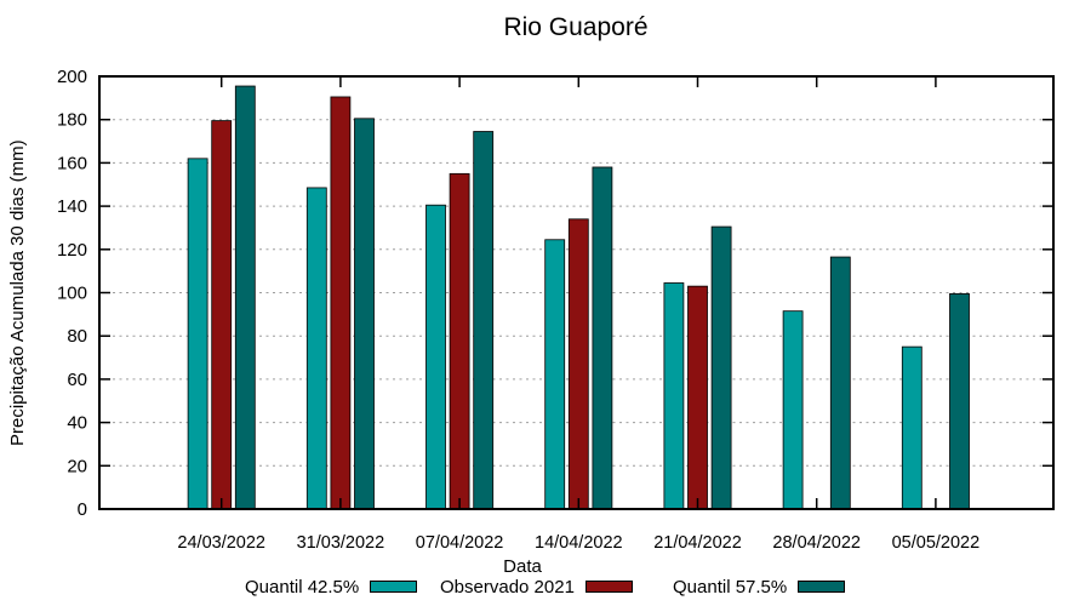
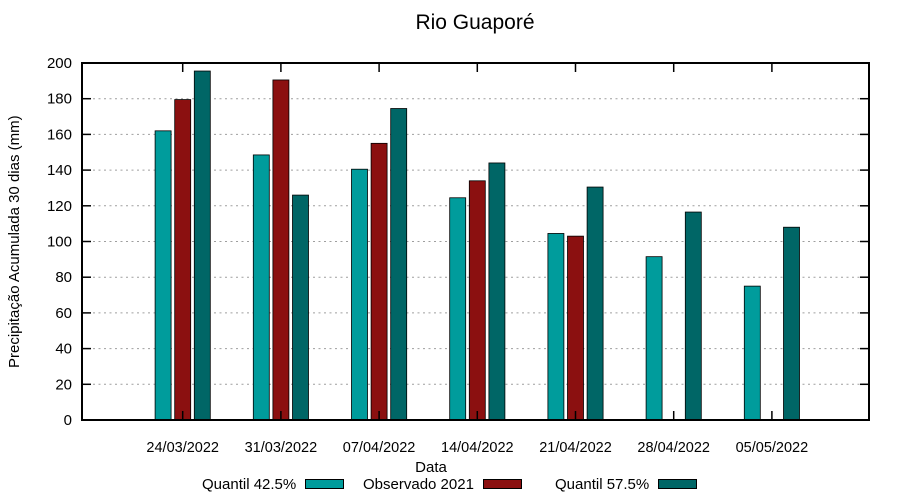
Quantil 57.5%/31/03/2022: 180 -> 126
Quantil 57.5%/14/04/2022: 158 -> 144
Quantil 57.5%/05/05/2022: 100 -> 108
